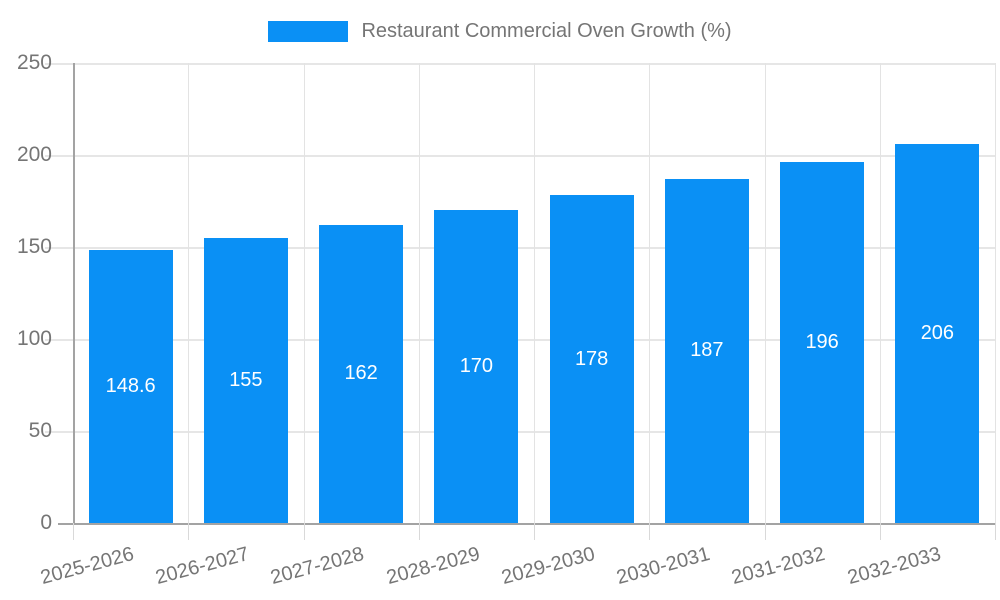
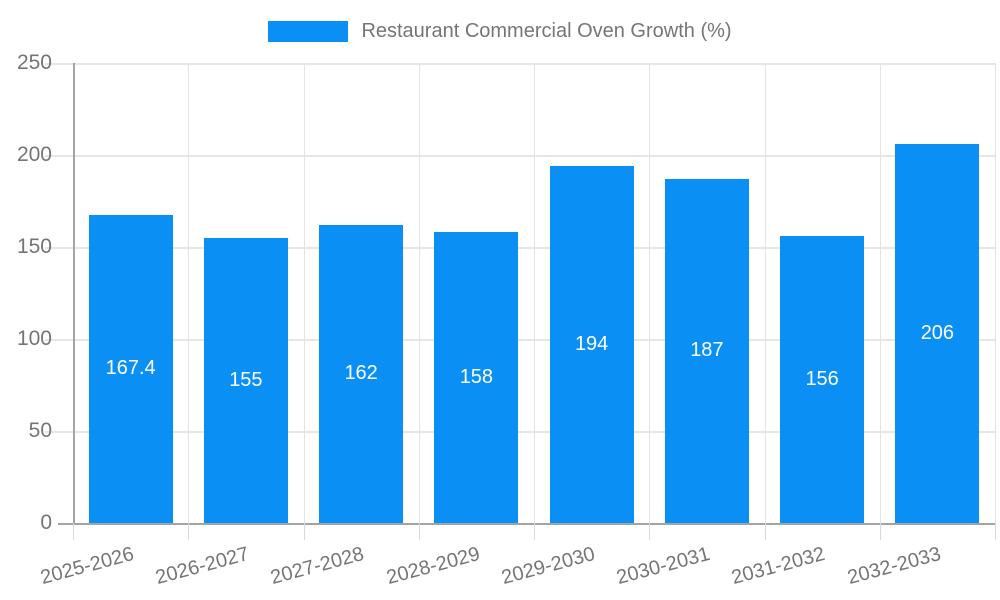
2025-2026: 148.6 -> 167.4
2028-2029: 170 -> 158
2029-2030: 178 -> 194
2031-2032: 196 -> 156
